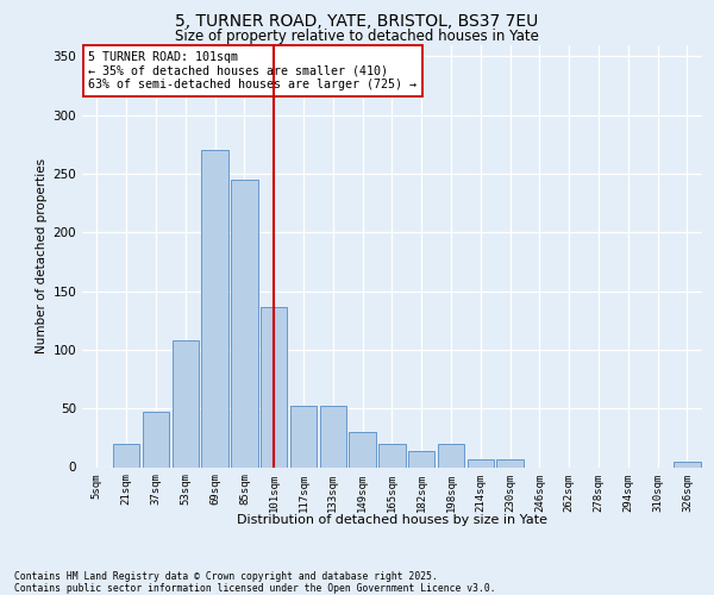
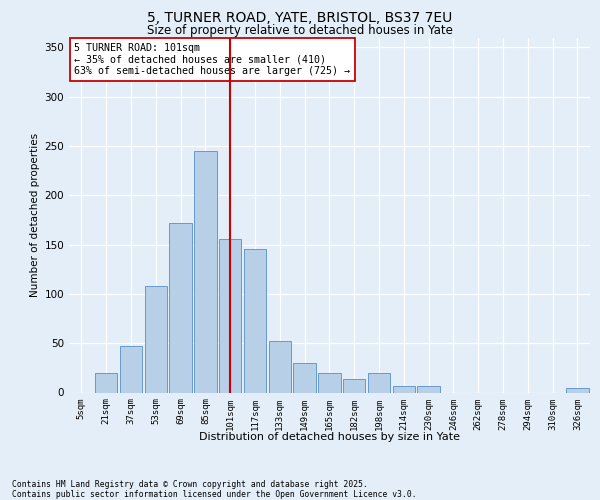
69sqm: 270 -> 172
101sqm: 136 -> 156
117sqm: 52 -> 146
